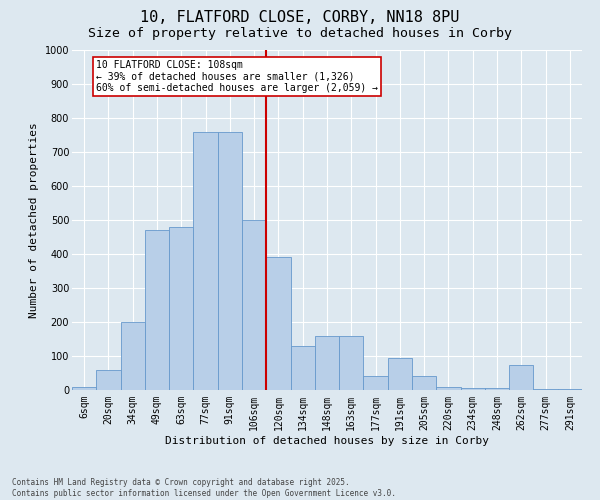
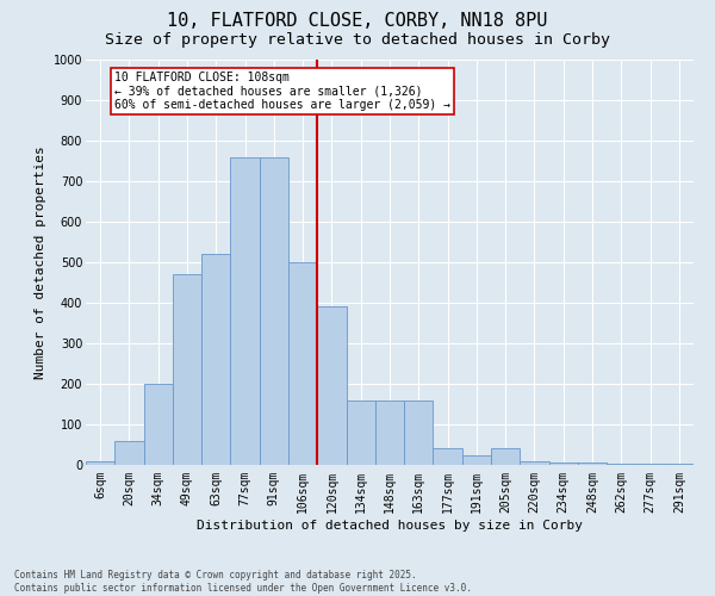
63sqm: 480 -> 520
134sqm: 130 -> 160
191sqm: 95 -> 25
262sqm: 75 -> 2
